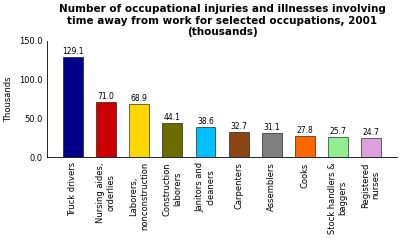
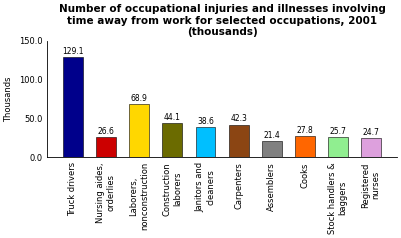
Nursing aides, orderlies: 71.0 -> 26.6
Carpenters: 32.7 -> 42.3
Assemblers: 31.1 -> 21.4
